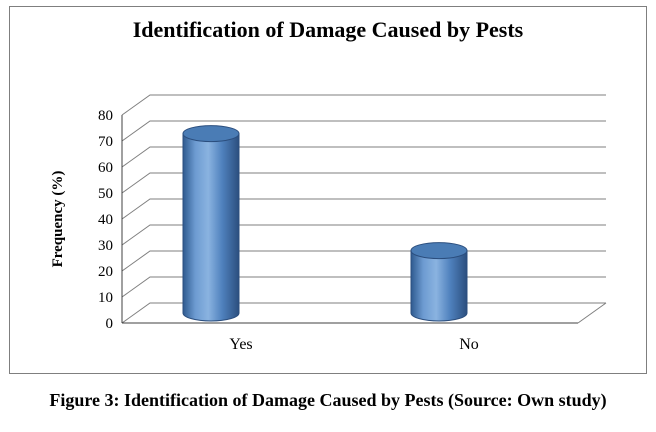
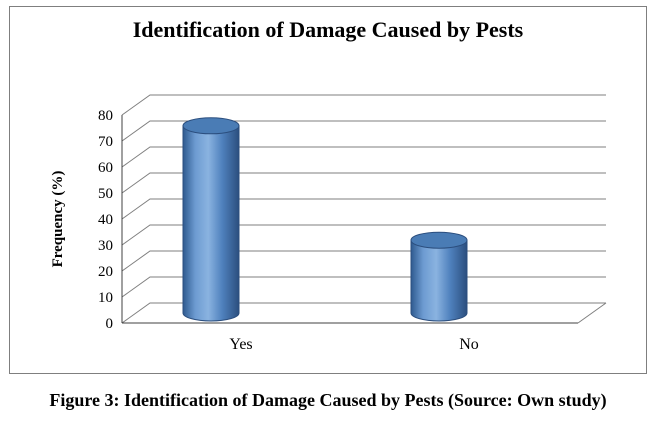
Yes: 69 -> 72
No: 24 -> 28
